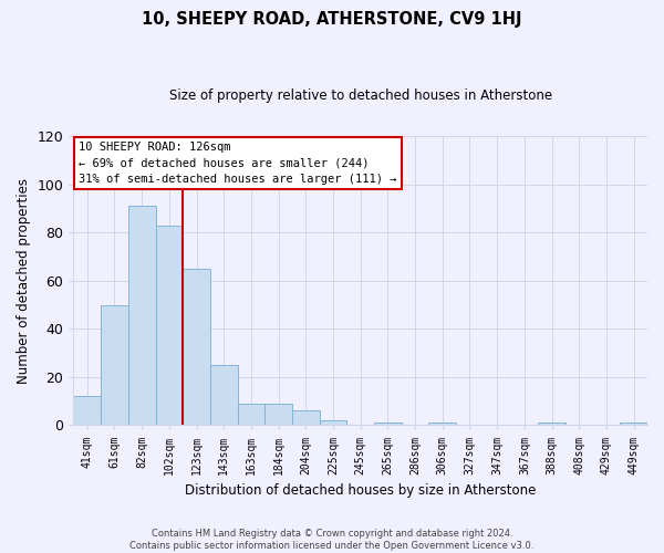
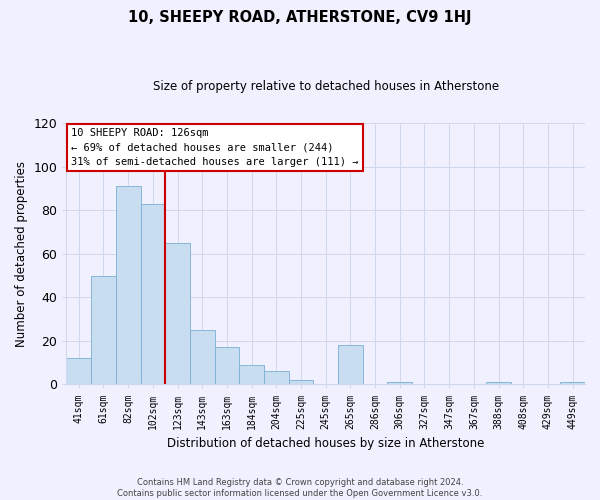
163sqm: 9 -> 17
265sqm: 1 -> 18
